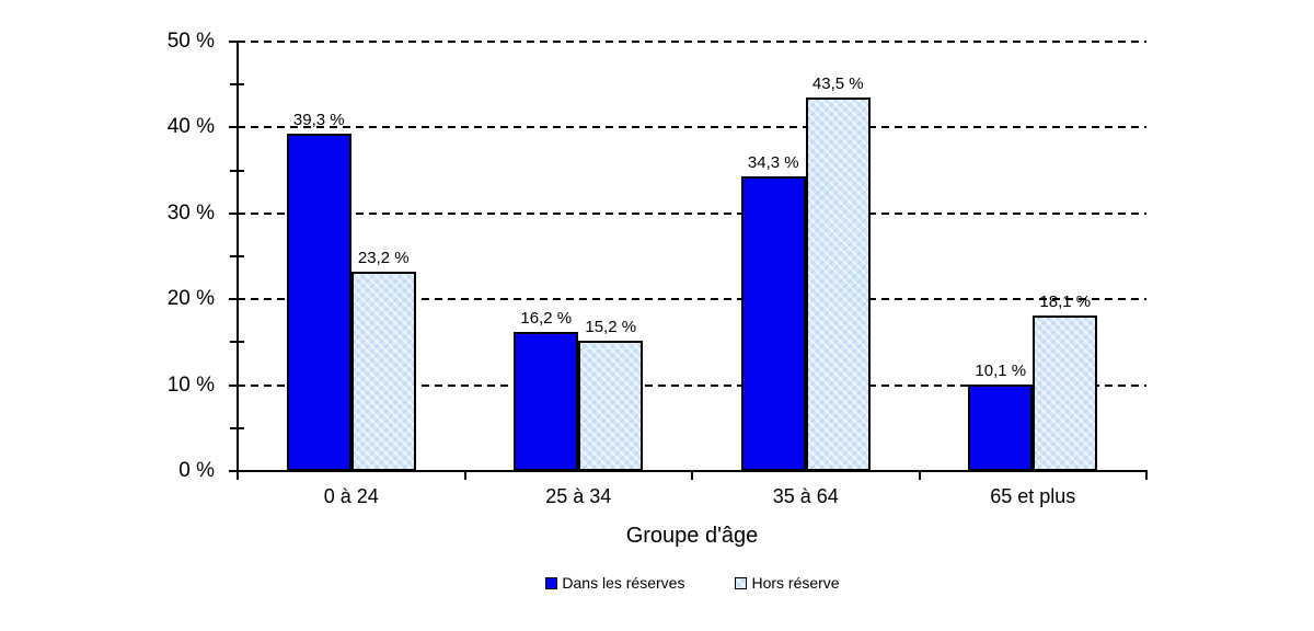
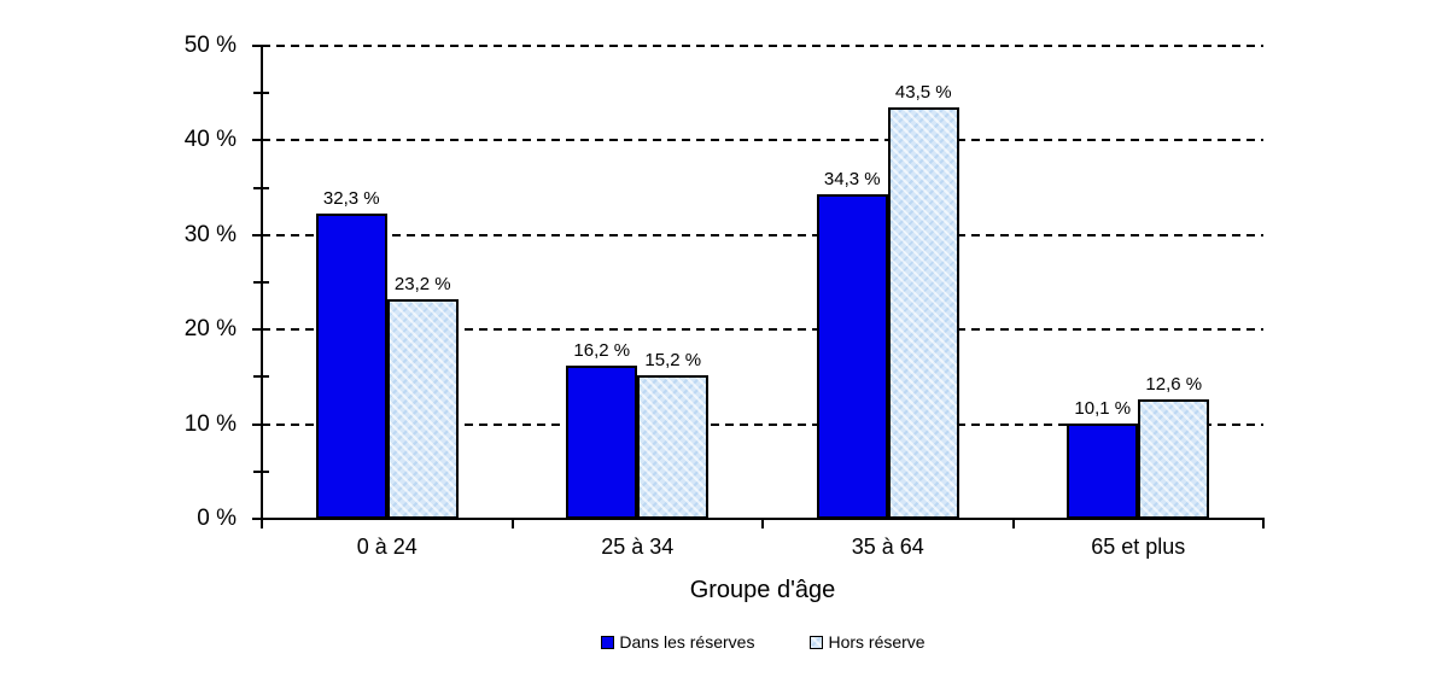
Dans les réserves/0 à 24: 39,3 -> 32,3
Hors réserve/65 et plus: 18,1 -> 12,6
